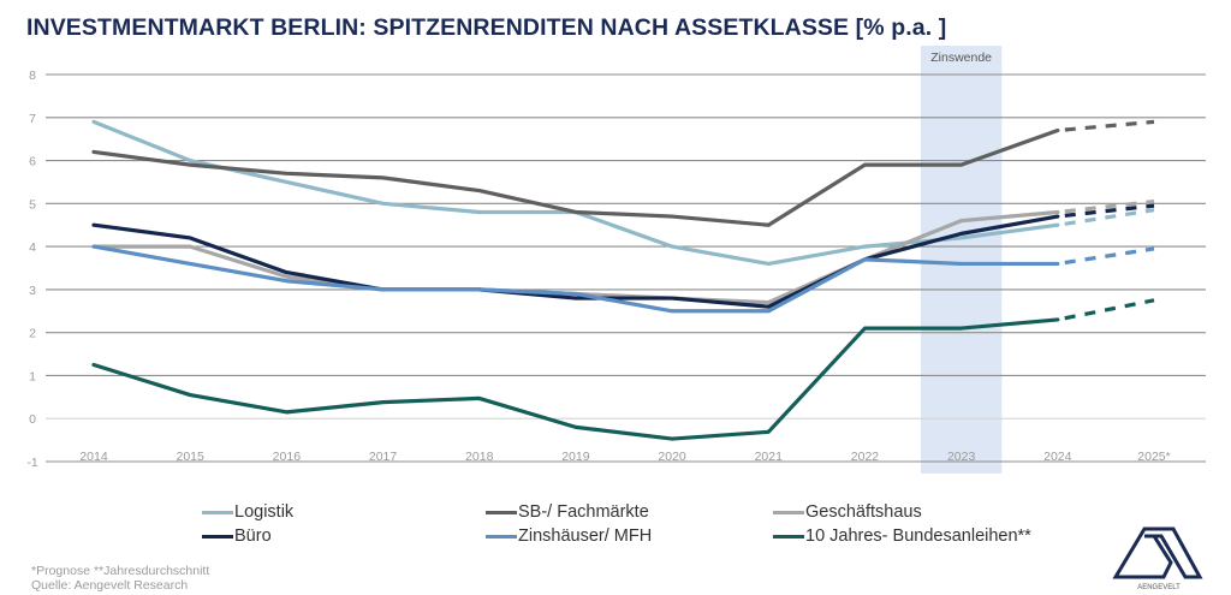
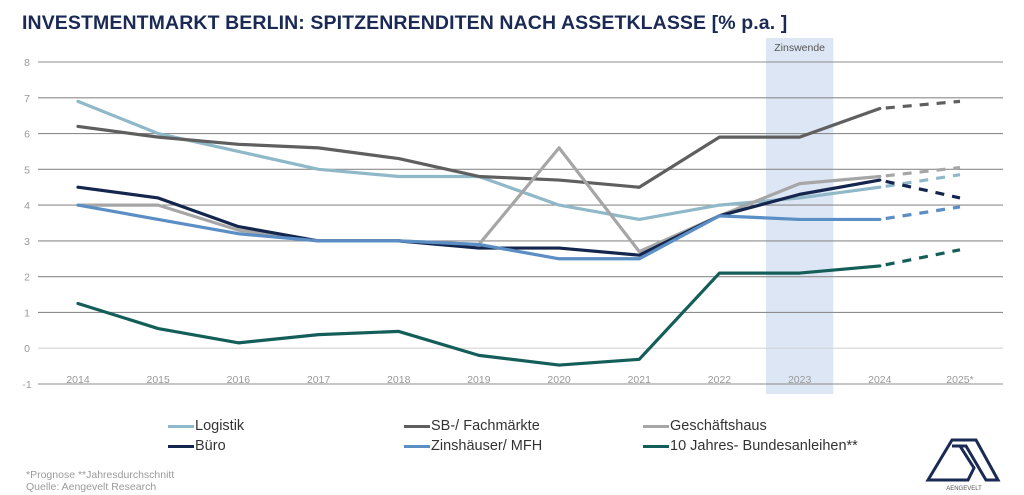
Geschäftshaus/2020: 2.8 -> 5.6
Büro/2025*: 5.0 -> 4.2
